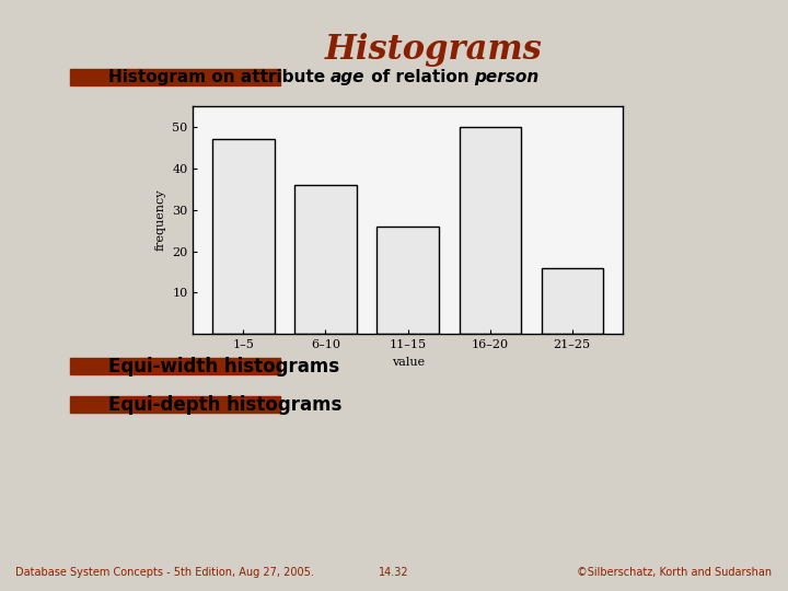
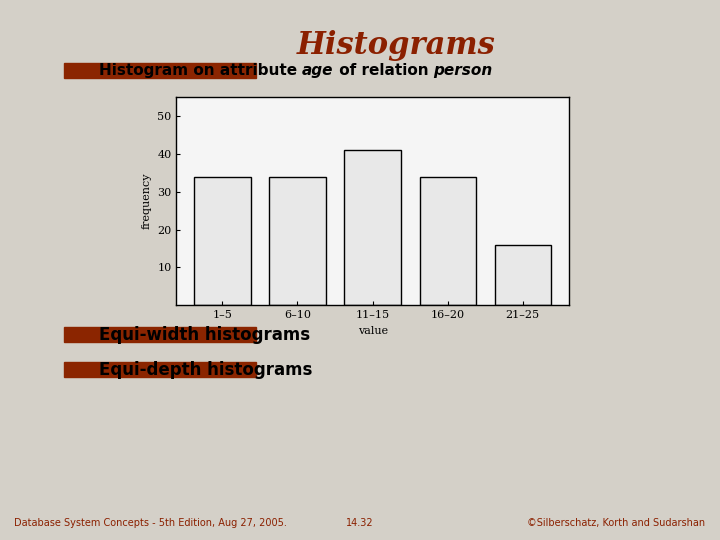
1–5: 47 -> 34
6–10: 36 -> 34
11–15: 26 -> 41
16–20: 50 -> 34
